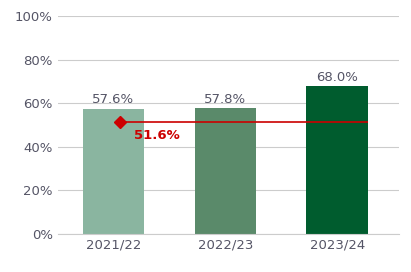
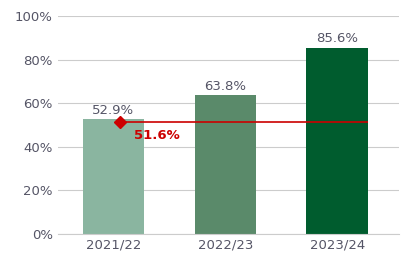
2021/22: 57.6% -> 52.9%
2022/23: 57.8% -> 63.8%
2023/24: 68.0% -> 85.6%
